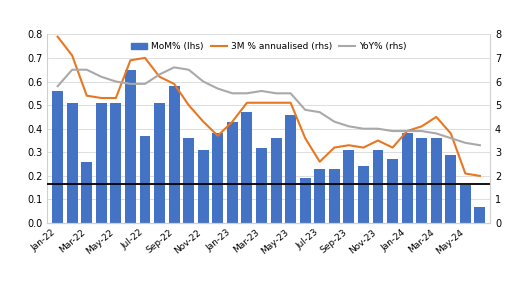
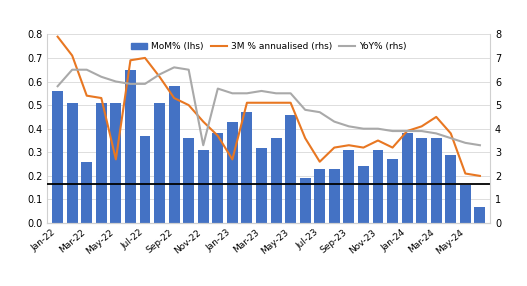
3M % annualised (rhs)/May-22: 5.3 -> 2.7
3M % annualised (rhs)/Sep-22: 5.9 -> 5.3
YoY% (rhs)/Nov-22: 6.0 -> 3.3
3M % annualised (rhs)/Jan-23: 4.3 -> 2.7
